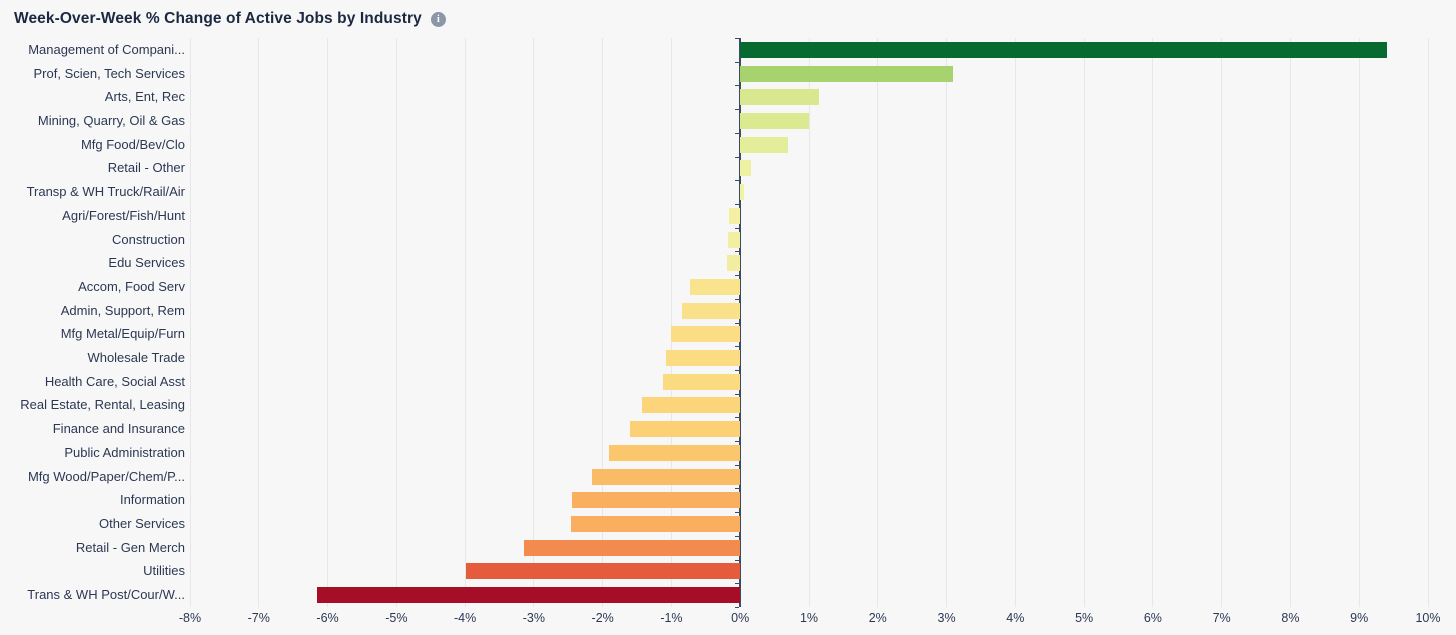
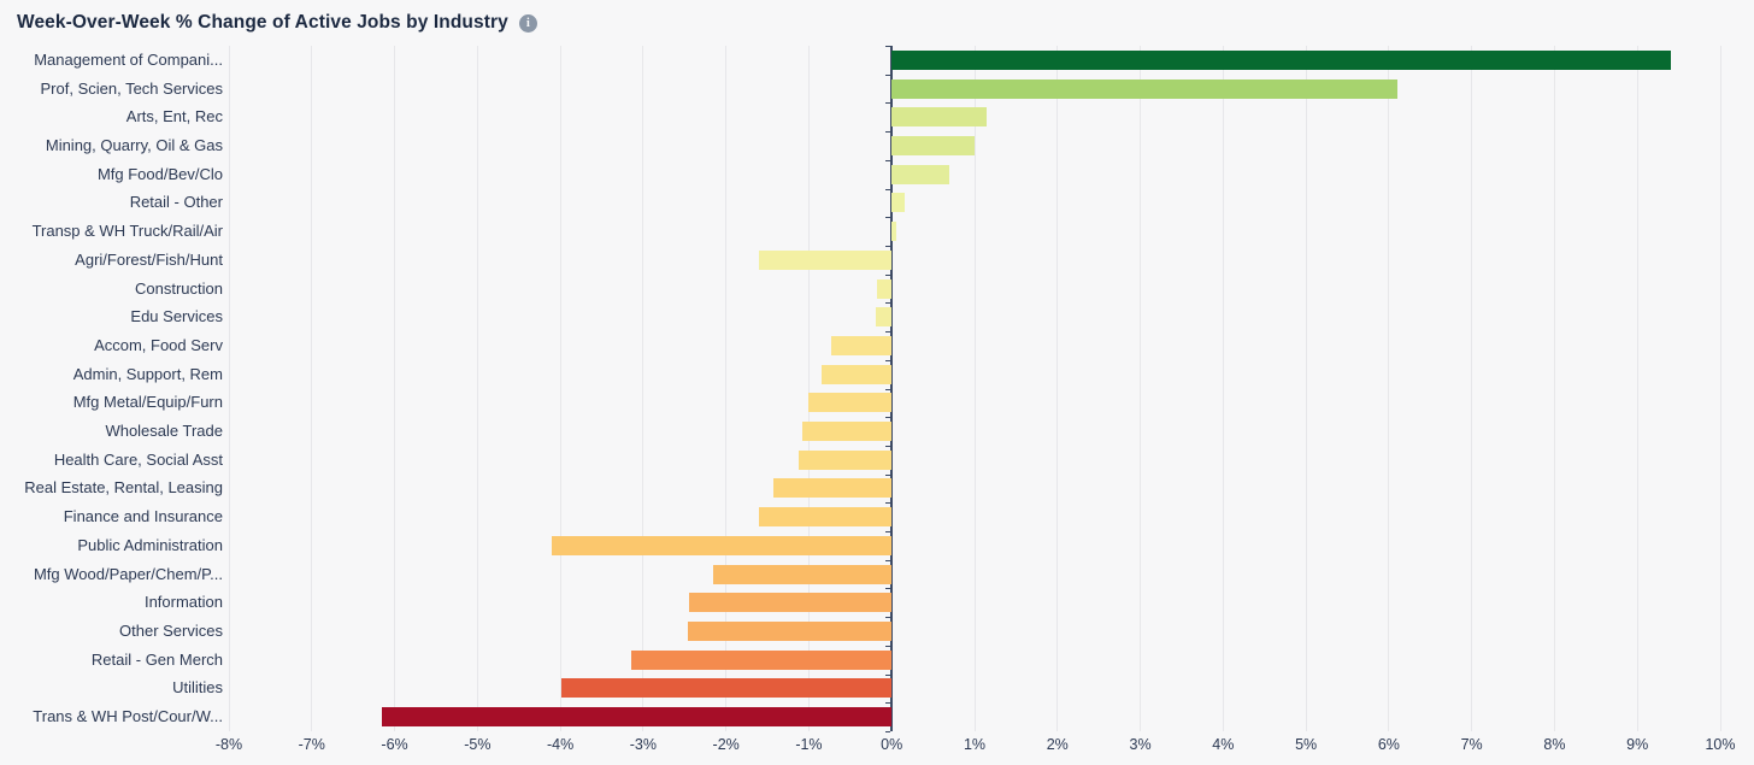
Prof, Scien, Tech Services: 3.1% -> 6.1%
Agri/Forest/Fish/Hunt: -0.2% -> -1.6%
Public Administration: -1.9% -> -4.1%
